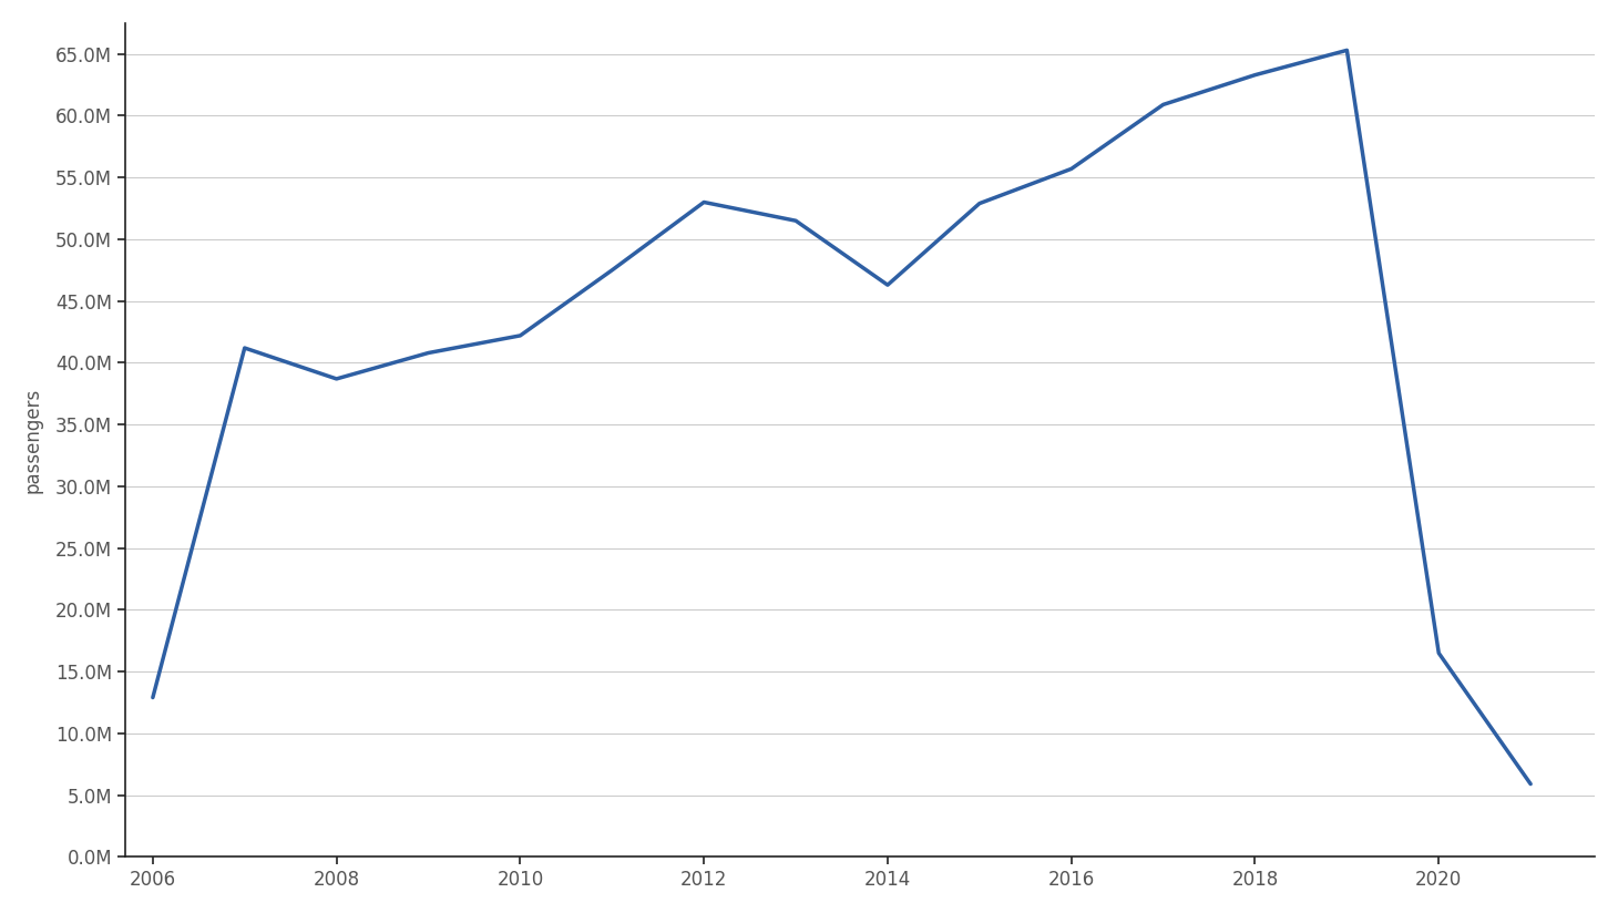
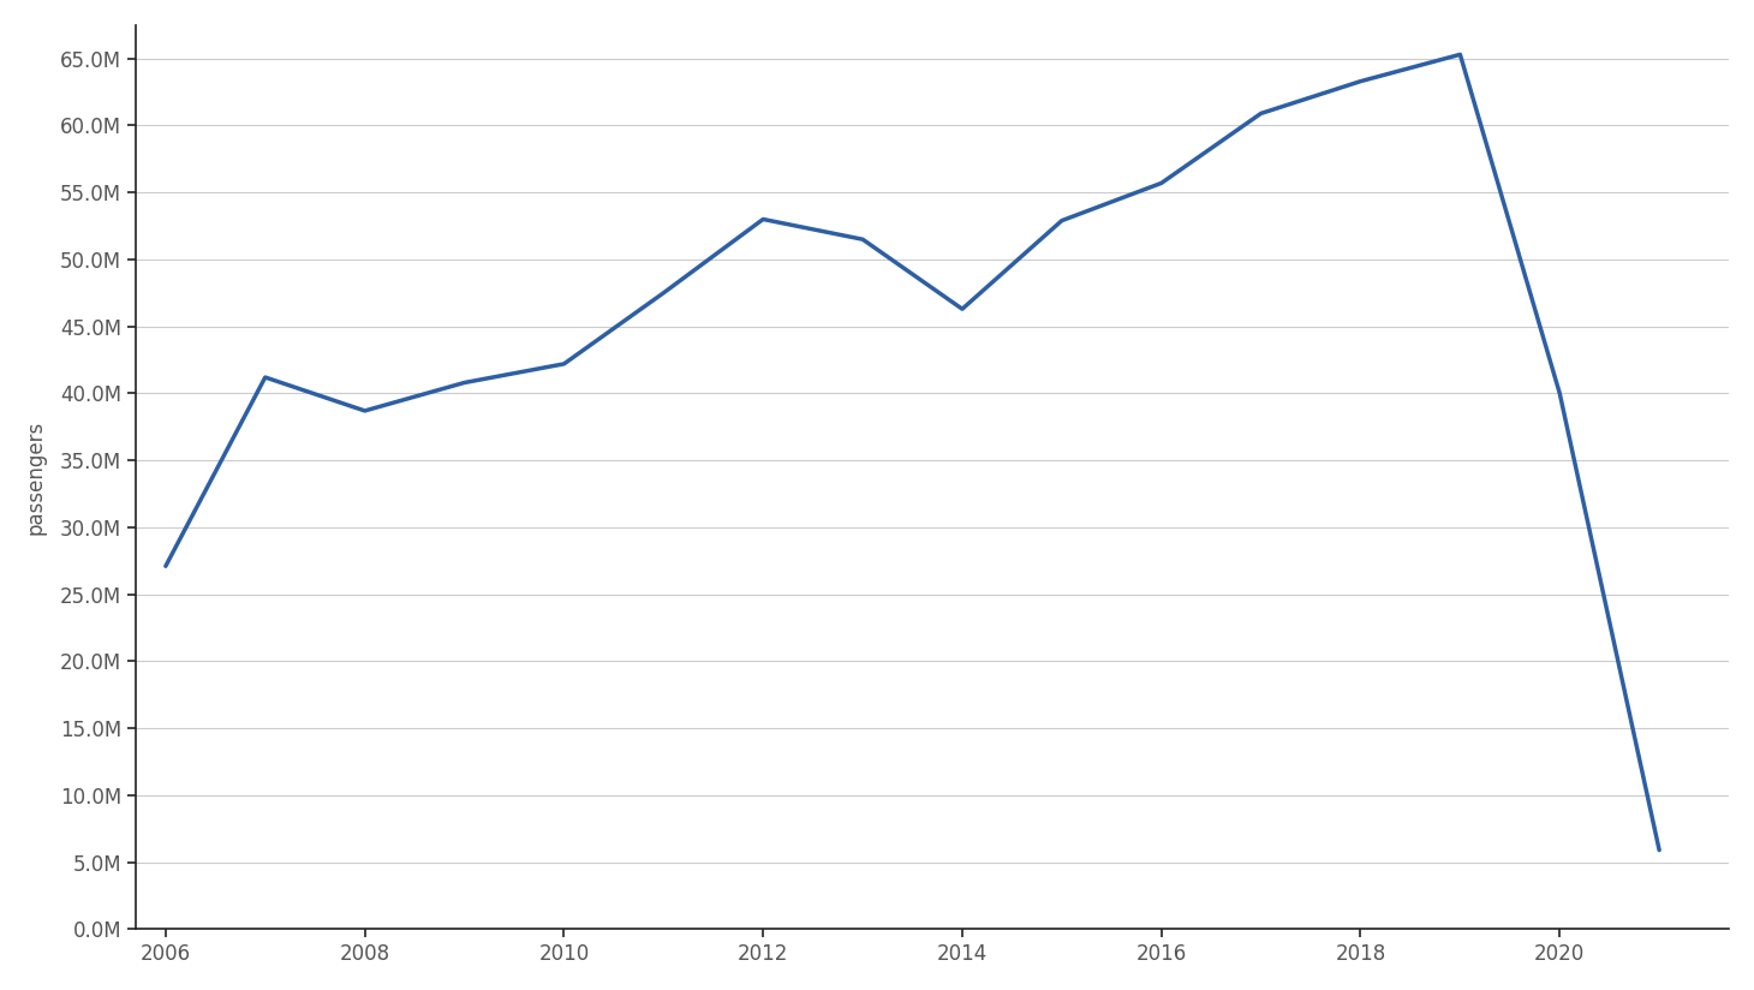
2006: 12.9M -> 27.1M
2020: 16.5M -> 40.0M
